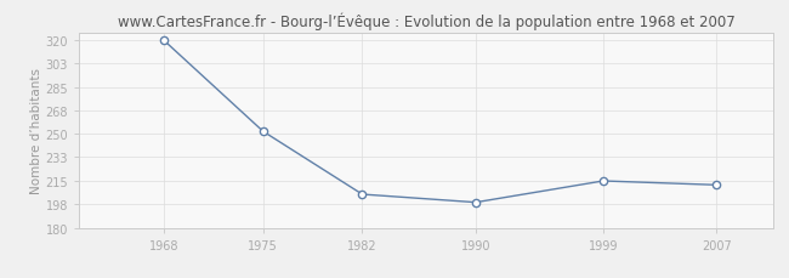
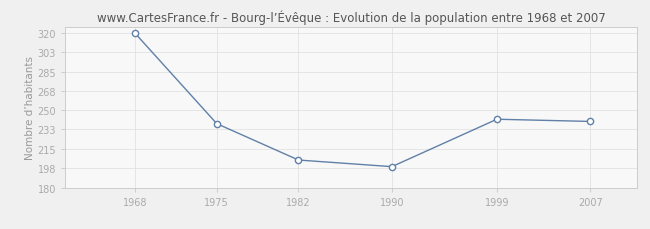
1975: 252 -> 238
1999: 215 -> 242
2007: 212 -> 240
